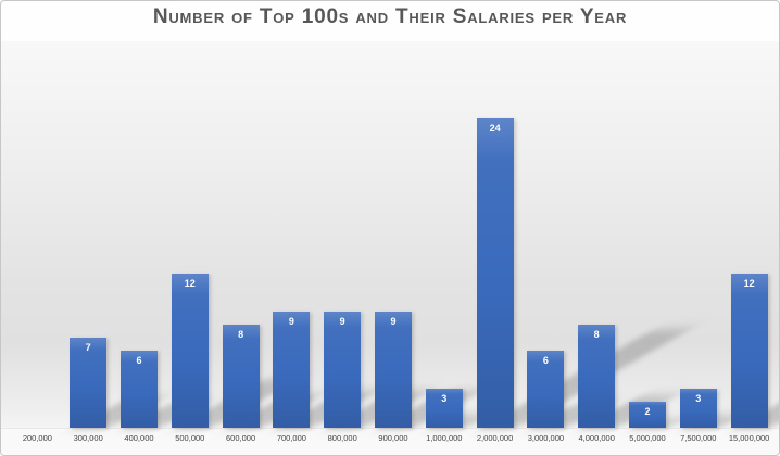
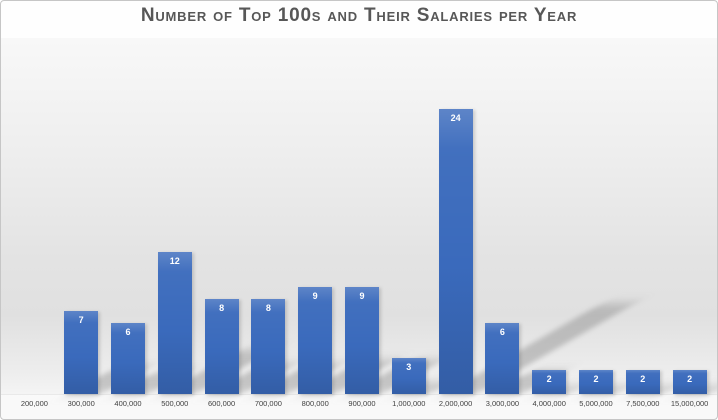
700,000: 9 -> 8
4,000,000: 8 -> 2
7,500,000: 3 -> 2
15,000,000: 12 -> 2
